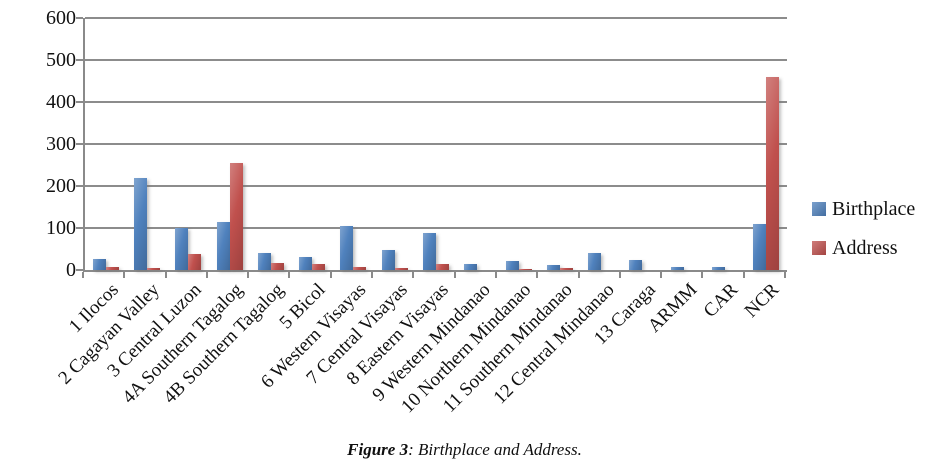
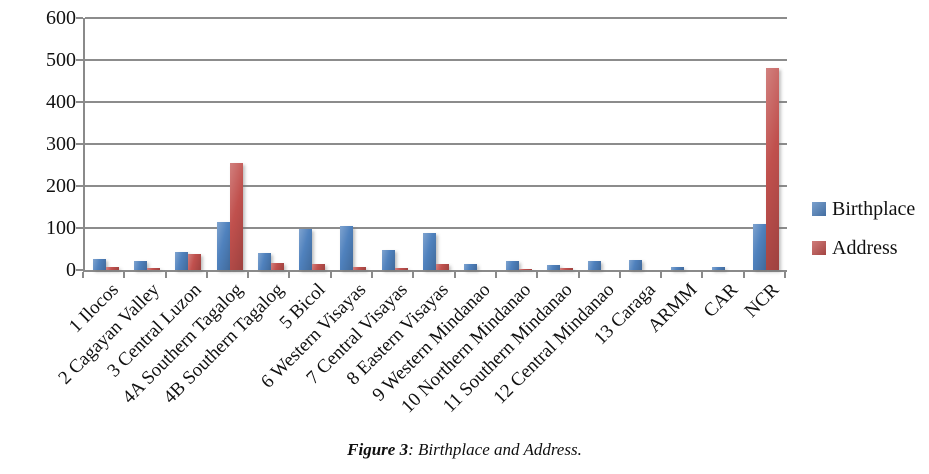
Birthplace/2 Cagayan Valley: 220 -> 20
Birthplace/3 Central Luzon: 100 -> 40
Birthplace/5 Bicol: 30 -> 100
Birthplace/12 Central Mindanao: 40 -> 20
Address/NCR: 460 -> 480
